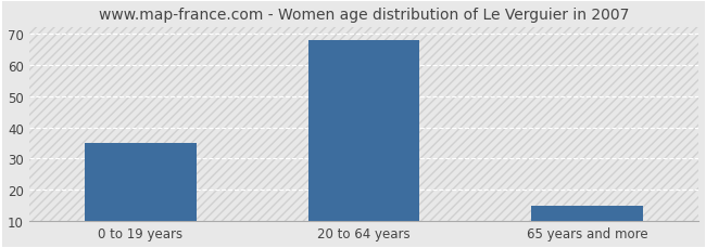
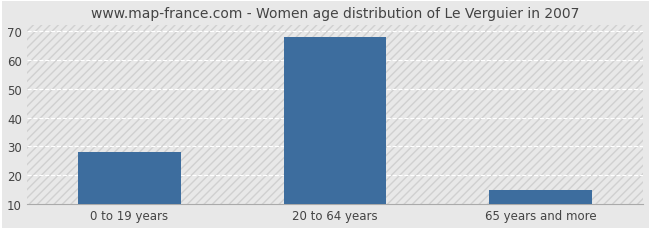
0 to 19 years: 35 -> 28
